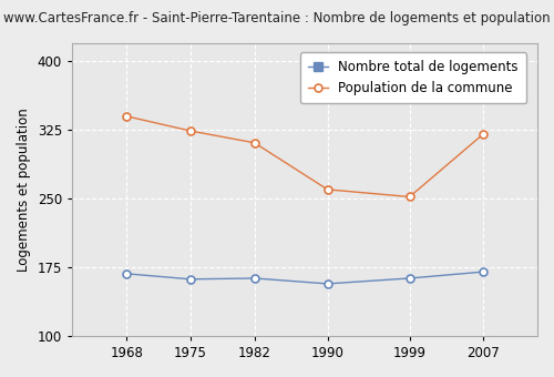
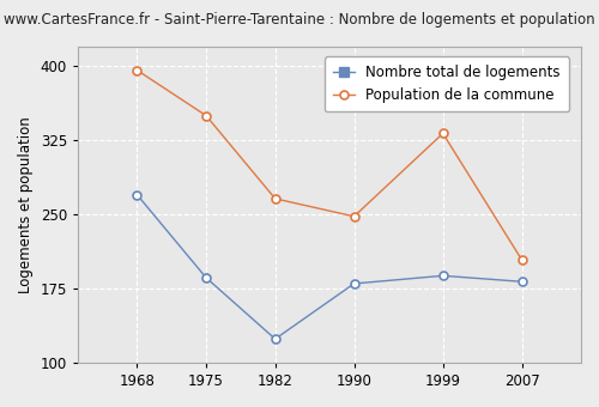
Nombre total de logements/1968: 168 -> 270
Population de la commune/1968: 340 -> 396
Nombre total de logements/1975: 162 -> 186
Population de la commune/1975: 324 -> 350
Nombre total de logements/1982: 163 -> 124
Population de la commune/1982: 311 -> 266
Nombre total de logements/1990: 157 -> 180
Population de la commune/1990: 260 -> 248
Nombre total de logements/1999: 163 -> 188
Population de la commune/1999: 252 -> 332
Nombre total de logements/2007: 170 -> 182
Population de la commune/2007: 320 -> 204
